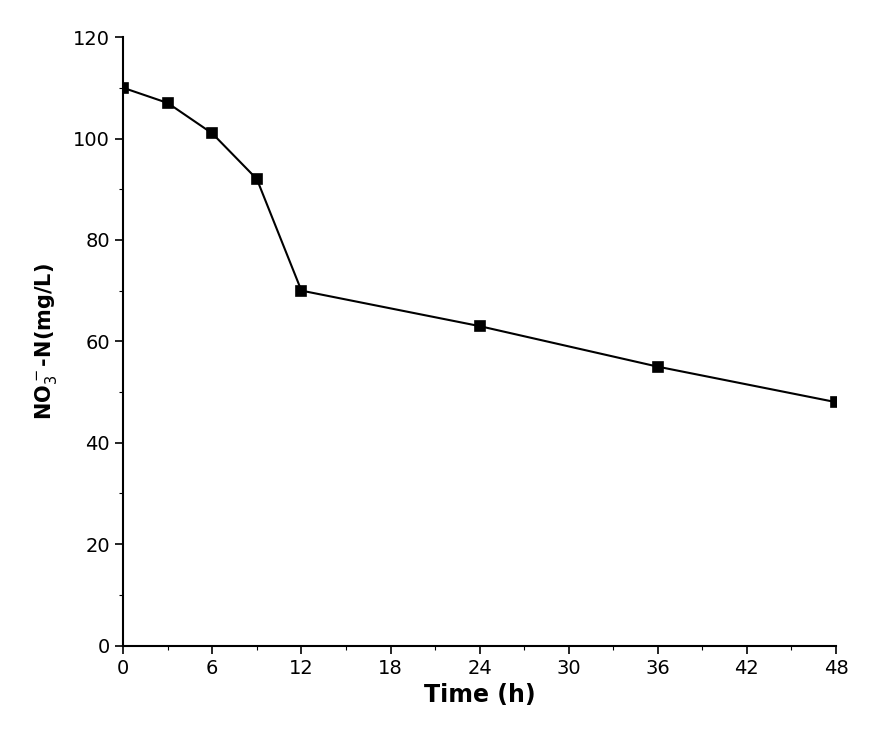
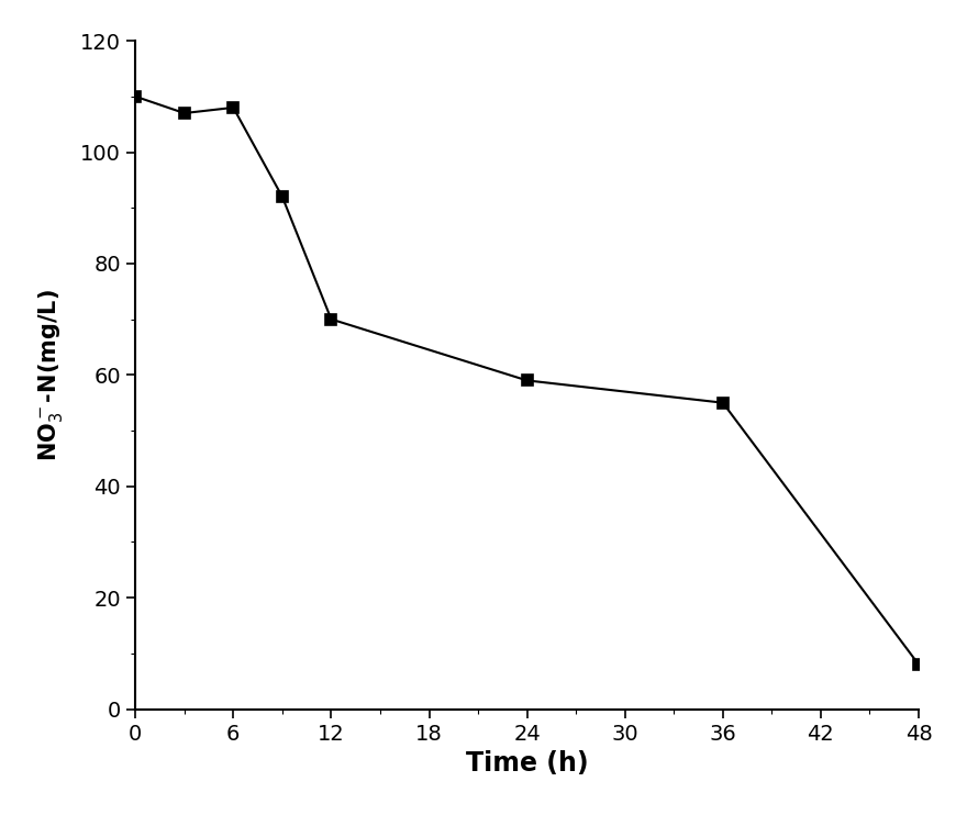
6: 101 -> 108
24: 63 -> 59
48: 48 -> 8
